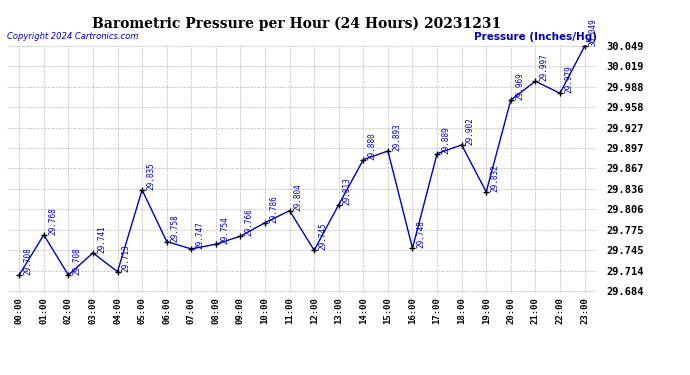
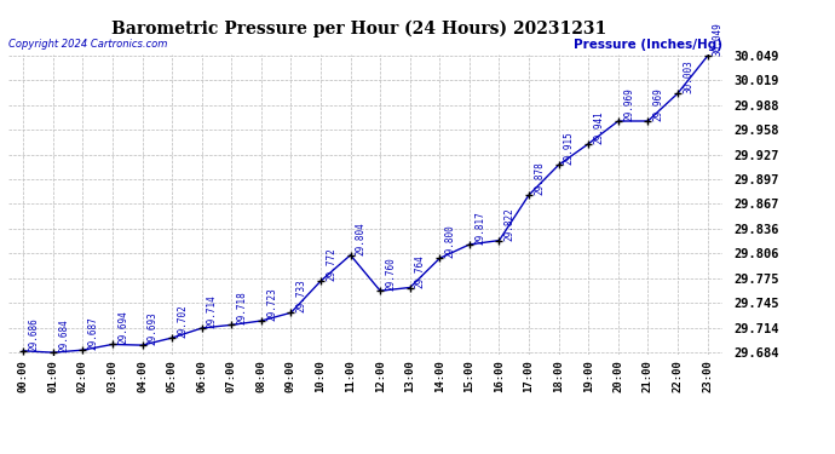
00:00: 29.708 -> 29.686
01:00: 29.768 -> 29.684
02:00: 29.708 -> 29.687
03:00: 29.741 -> 29.694
04:00: 29.713 -> 29.693
05:00: 29.835 -> 29.702
06:00: 29.758 -> 29.714
07:00: 29.747 -> 29.718
08:00: 29.754 -> 29.723
09:00: 29.766 -> 29.733
10:00: 29.786 -> 29.772
12:00: 29.745 -> 29.760
13:00: 29.813 -> 29.764
14:00: 29.880 -> 29.800
15:00: 29.893 -> 29.817
16:00: 29.748 -> 29.822
17:00: 29.889 -> 29.878
18:00: 29.902 -> 29.915
19:00: 29.832 -> 29.941
21:00: 29.997 -> 29.969
22:00: 29.979 -> 30.003
